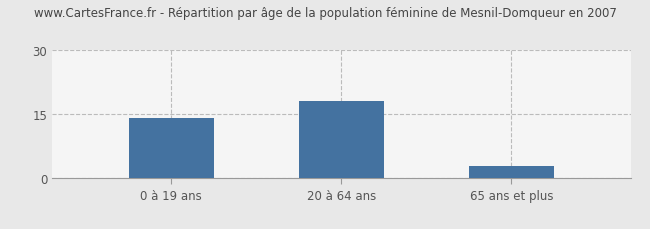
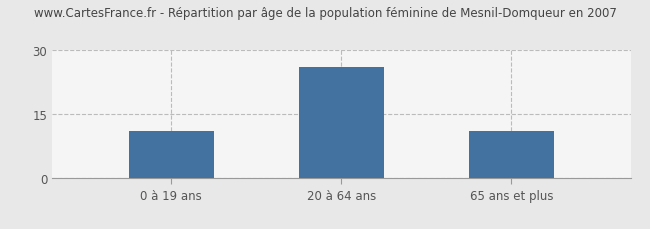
0 à 19 ans: 14 -> 11
20 à 64 ans: 18 -> 26
65 ans et plus: 3 -> 11
